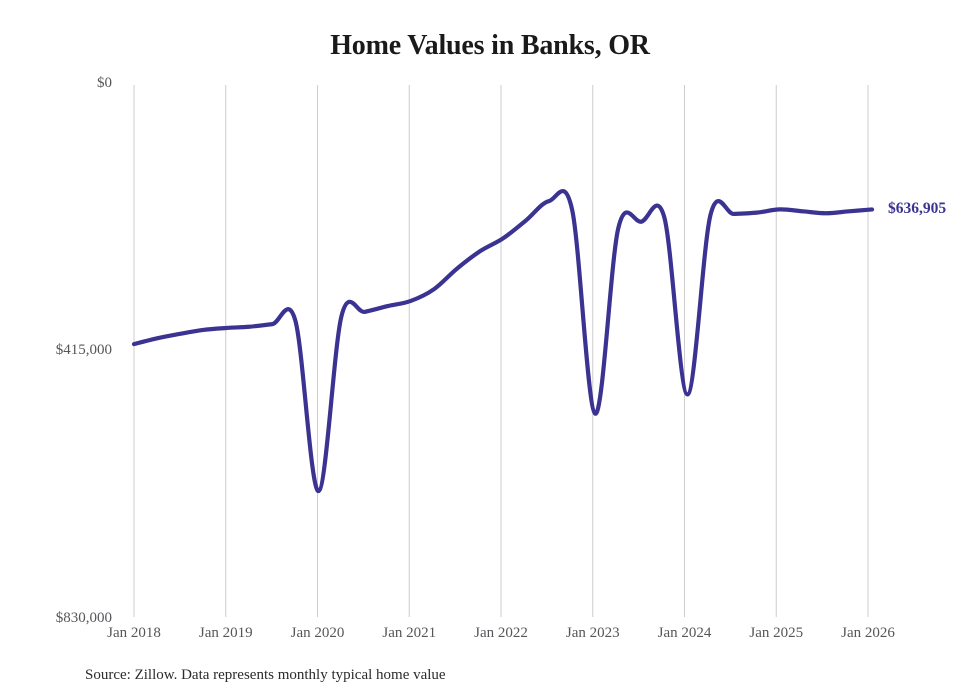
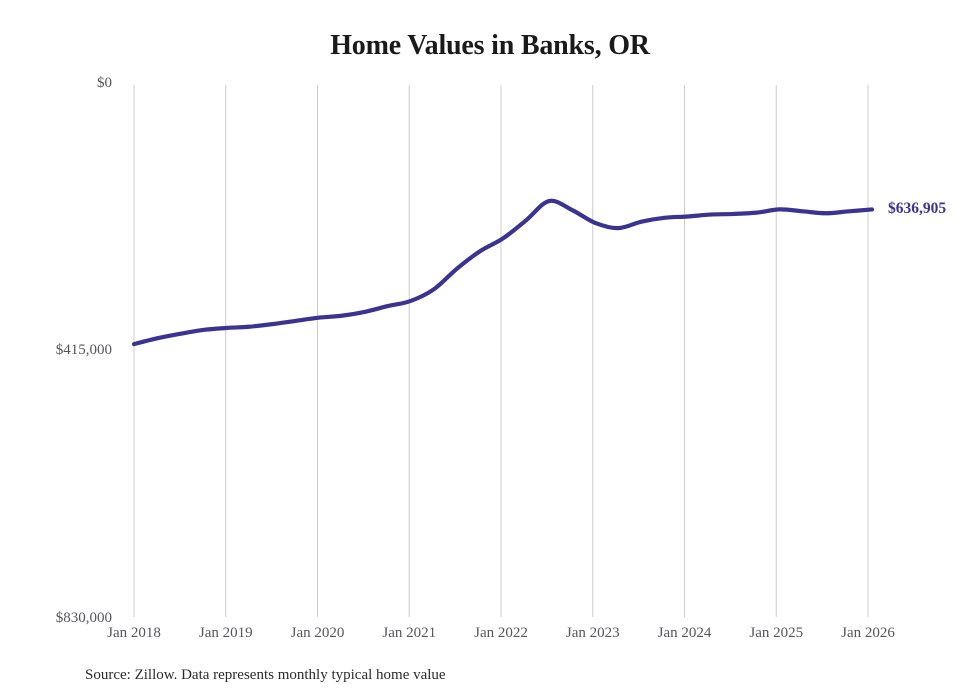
Jan 2020: $200000 -> $470000
Jan 2023: $320000 -> $620000
Jan 2024: $350000 -> $630000
